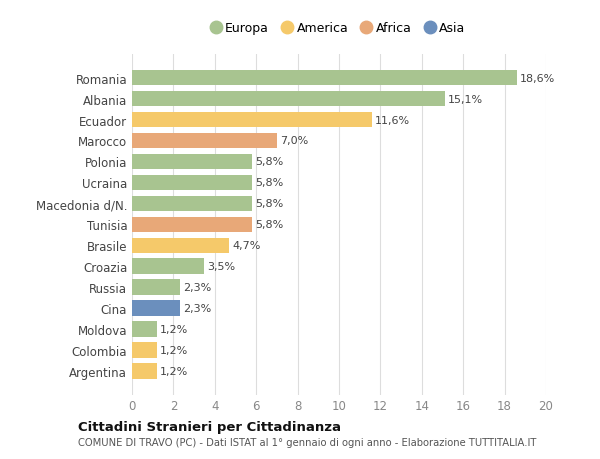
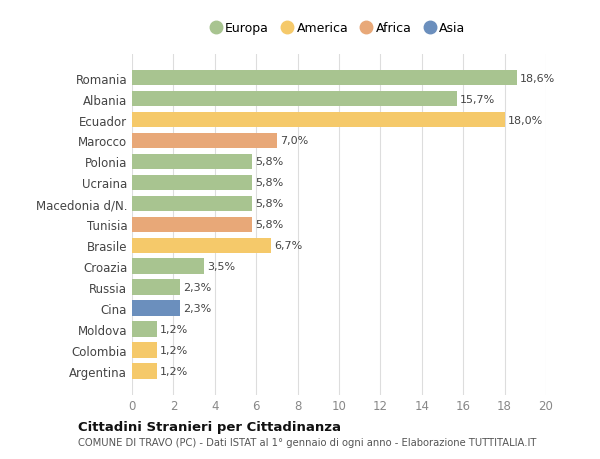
Albania: 15,1% -> 15,7%
Ecuador: 11,6% -> 18,0%
Brasile: 4,7% -> 6,7%
